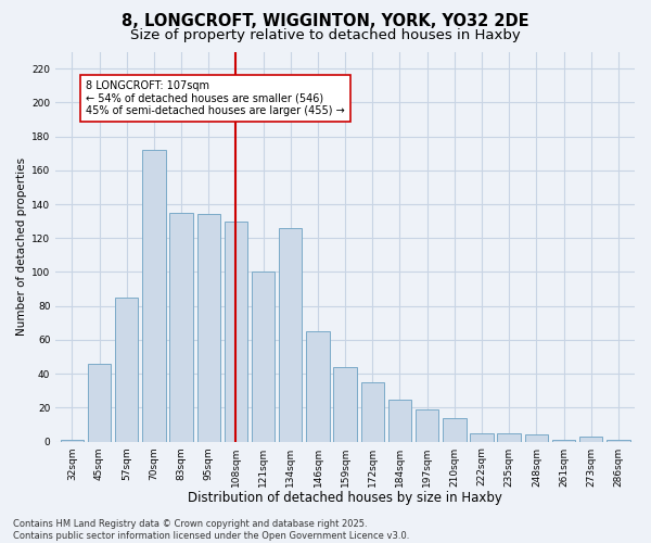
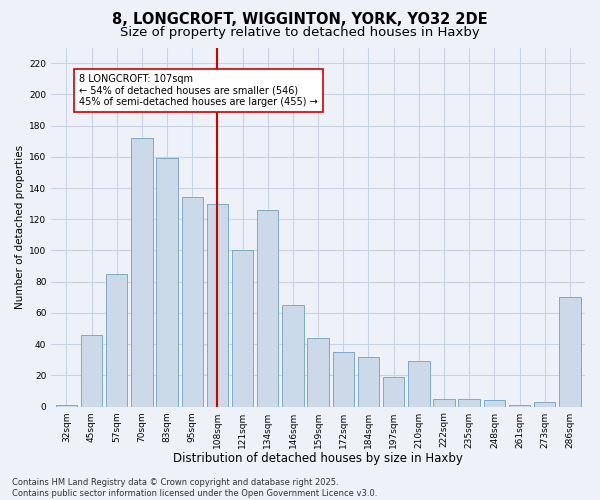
83sqm: 135 -> 159
184sqm: 25 -> 32
210sqm: 14 -> 29
286sqm: 1 -> 70
